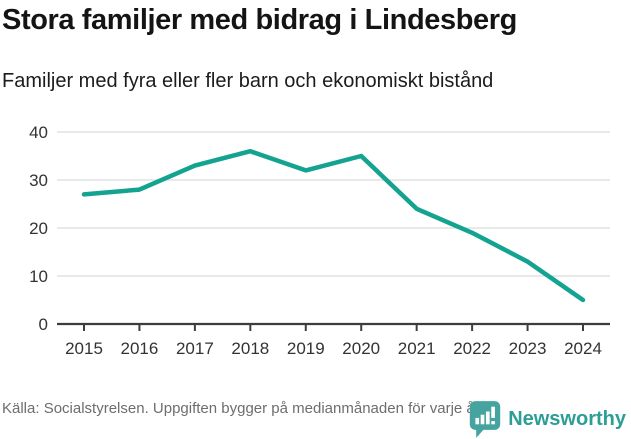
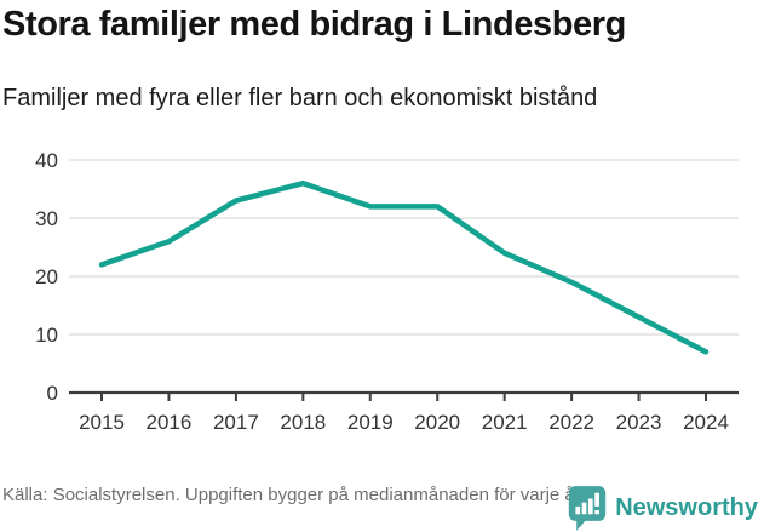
2015: 27 -> 22
2016: 28 -> 26
2020: 35 -> 32
2024: 5 -> 7
